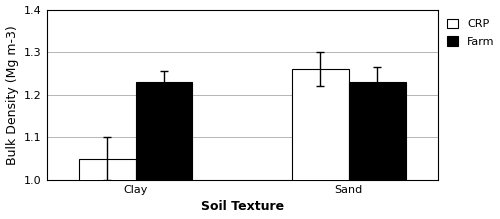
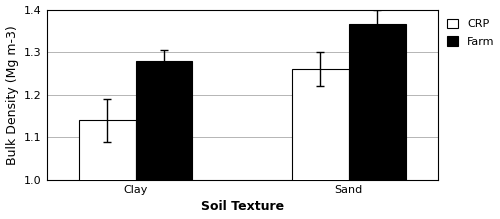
CRP/Clay: 1.05 -> 1.14
Farm/Clay: 1.230 -> 1.280
Farm/Sand: 1.230 -> 1.365
